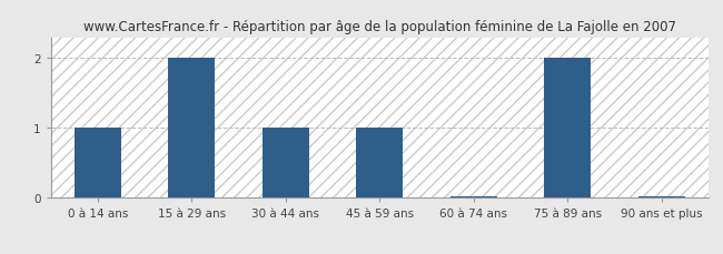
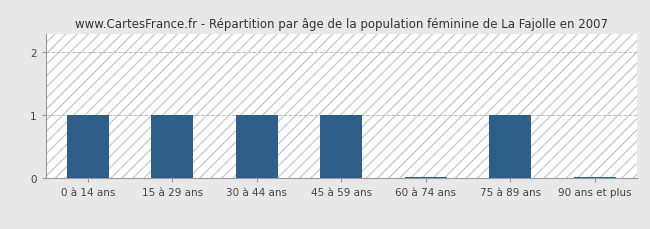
15 à 29 ans: 2.00 -> 1.00
75 à 89 ans: 2.00 -> 1.00
